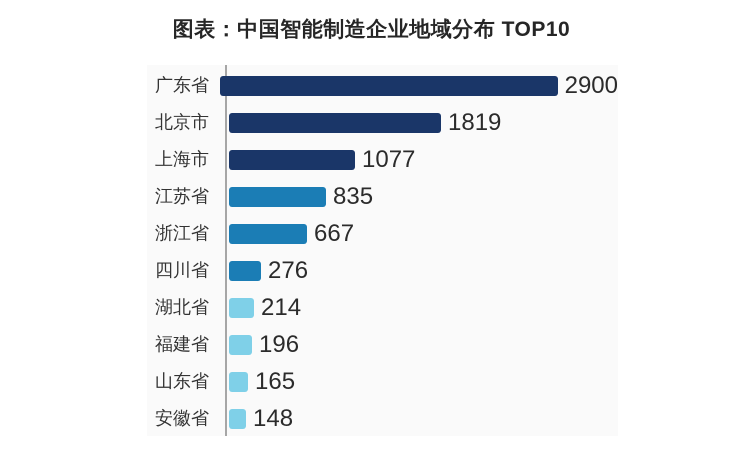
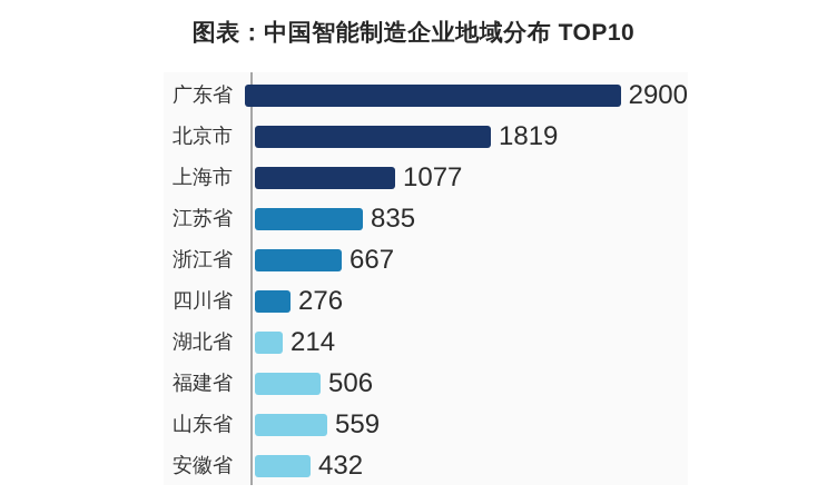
福建省: 196 -> 506
山东省: 165 -> 559
安徽省: 148 -> 432
